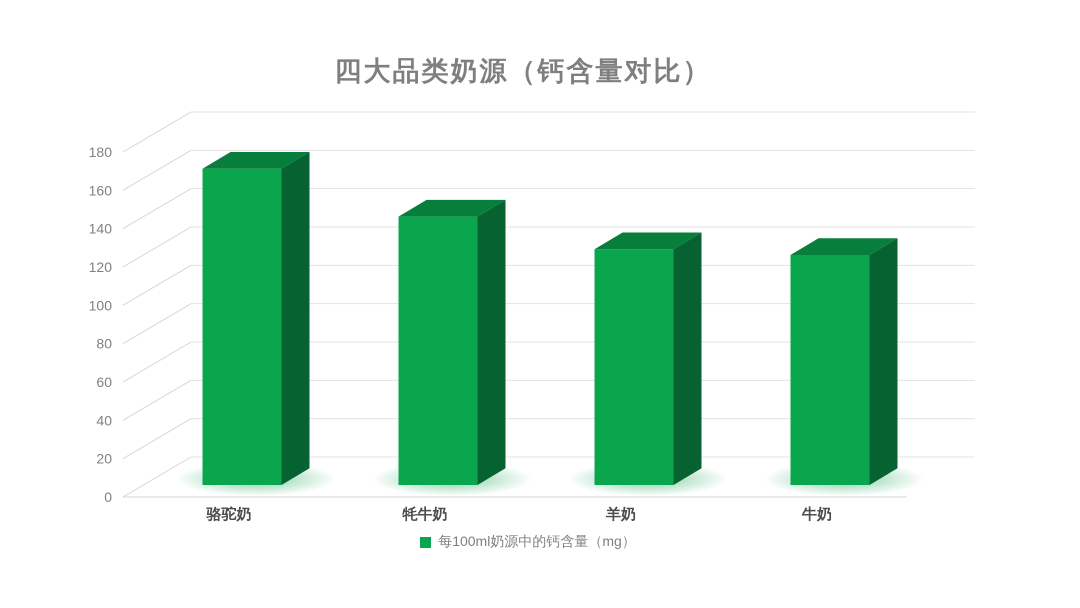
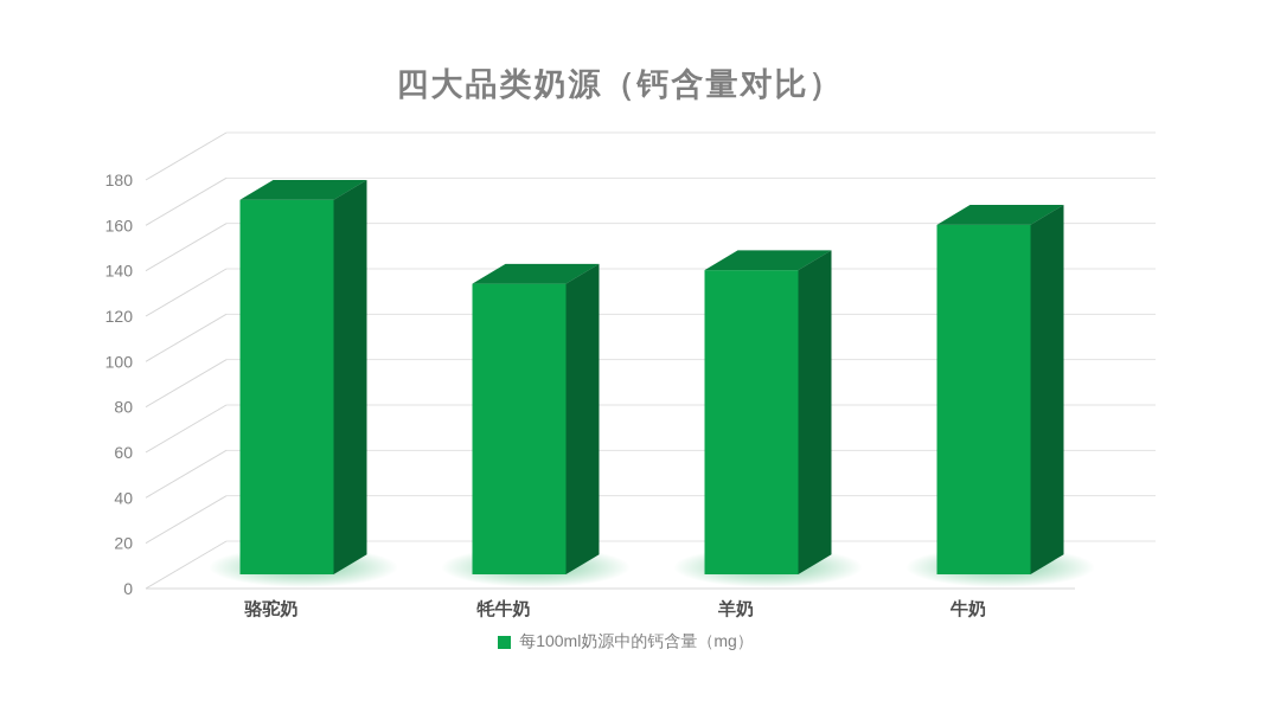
牦牛奶: 140 -> 128
羊奶: 123 -> 134
牛奶: 120 -> 154
